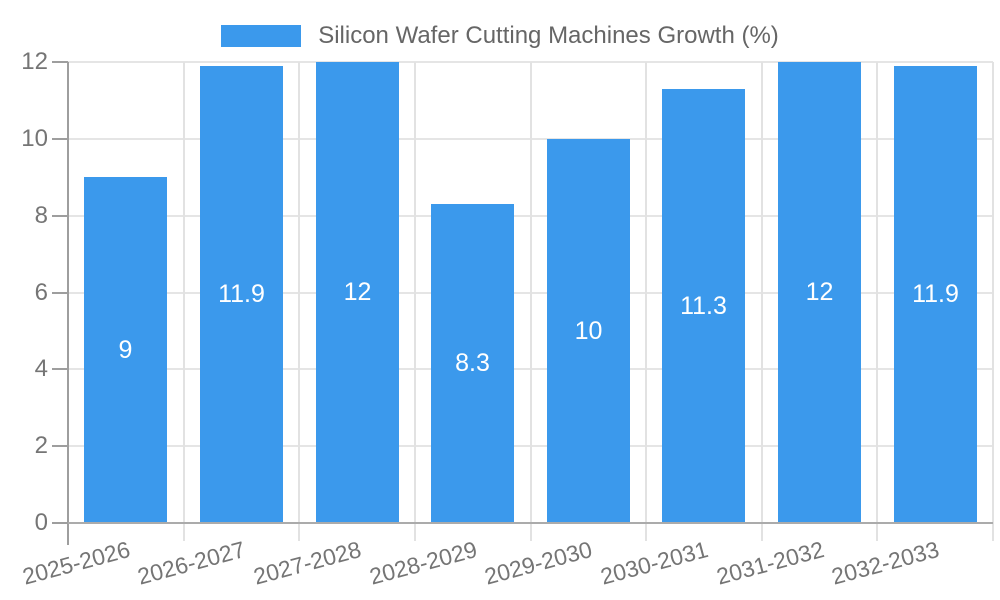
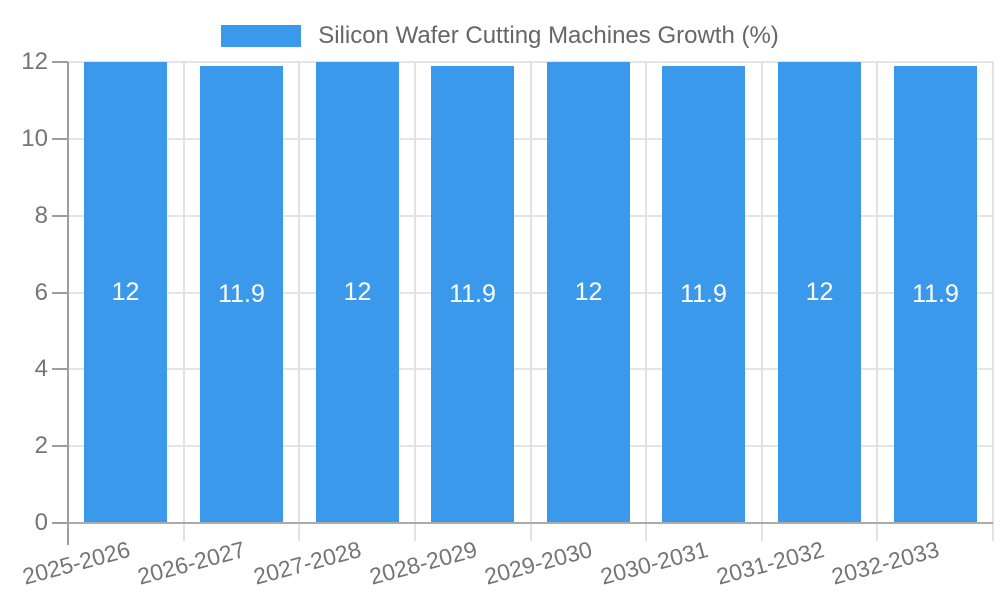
2025-2026: 9 -> 12
2028-2029: 8.3 -> 11.9
2029-2030: 10 -> 12
2030-2031: 11.3 -> 11.9
